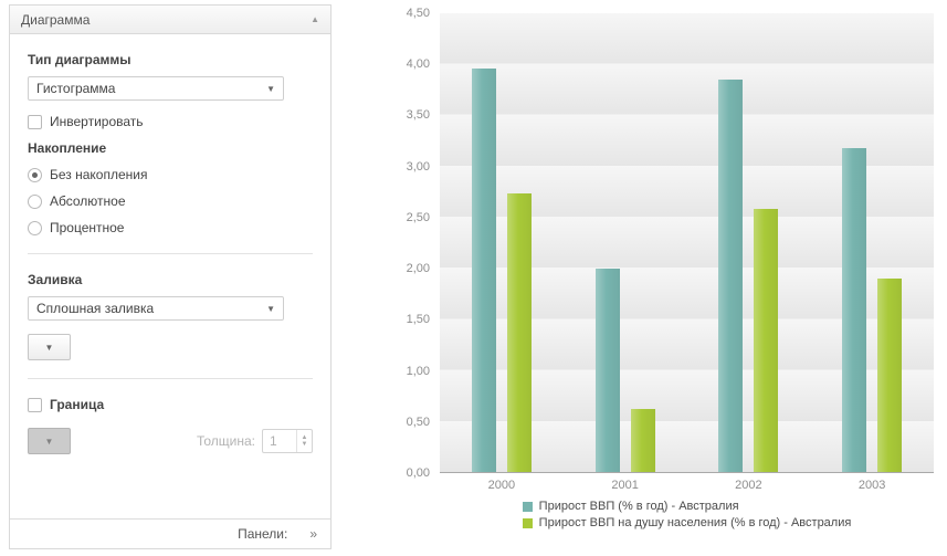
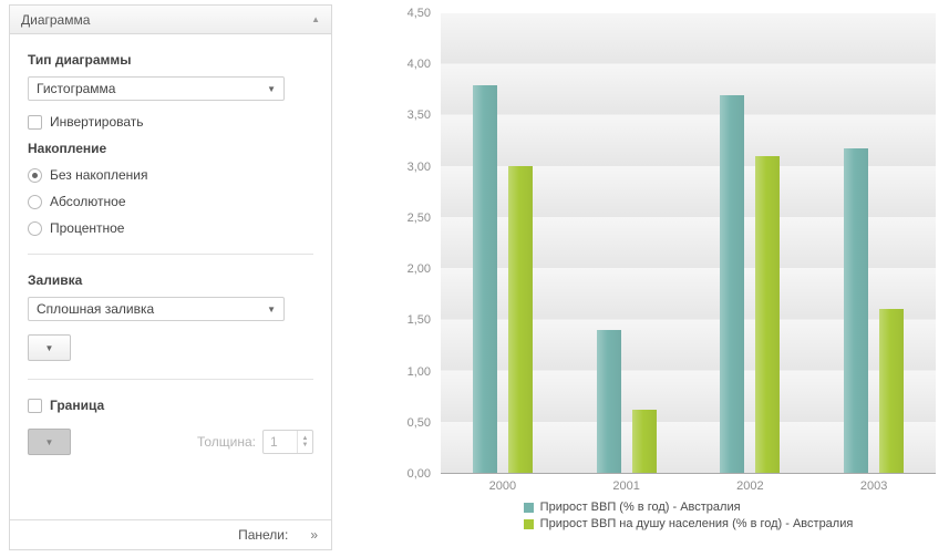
Прирост ВВП (% в год) - Австралия/2000: 4,0 -> 3,8
Прирост ВВП на душу населения (% в год) - Австралия/2000: 2,7 -> 3,0
Прирост ВВП (% в год) - Австралия/2001: 2,0 -> 1,4
Прирост ВВП (% в год) - Австралия/2002: 3,9 -> 3,7
Прирост ВВП на душу населения (% в год) - Австралия/2002: 2,6 -> 3,1
Прирост ВВП на душу населения (% в год) - Австралия/2003: 1,9 -> 1,6
